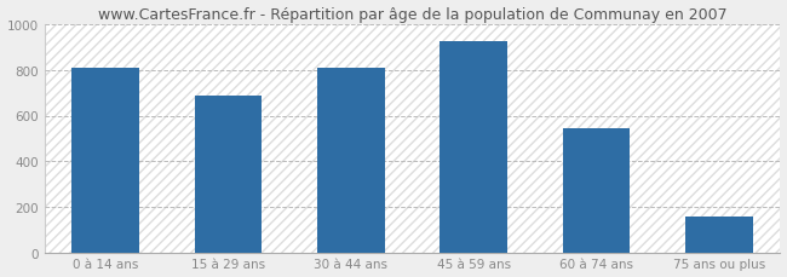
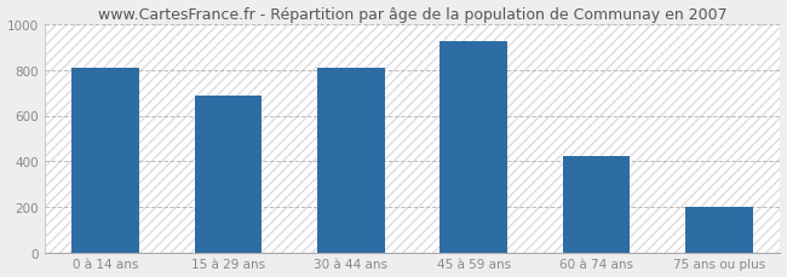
60 à 74 ans: 540 -> 420
75 ans ou plus: 160 -> 200
